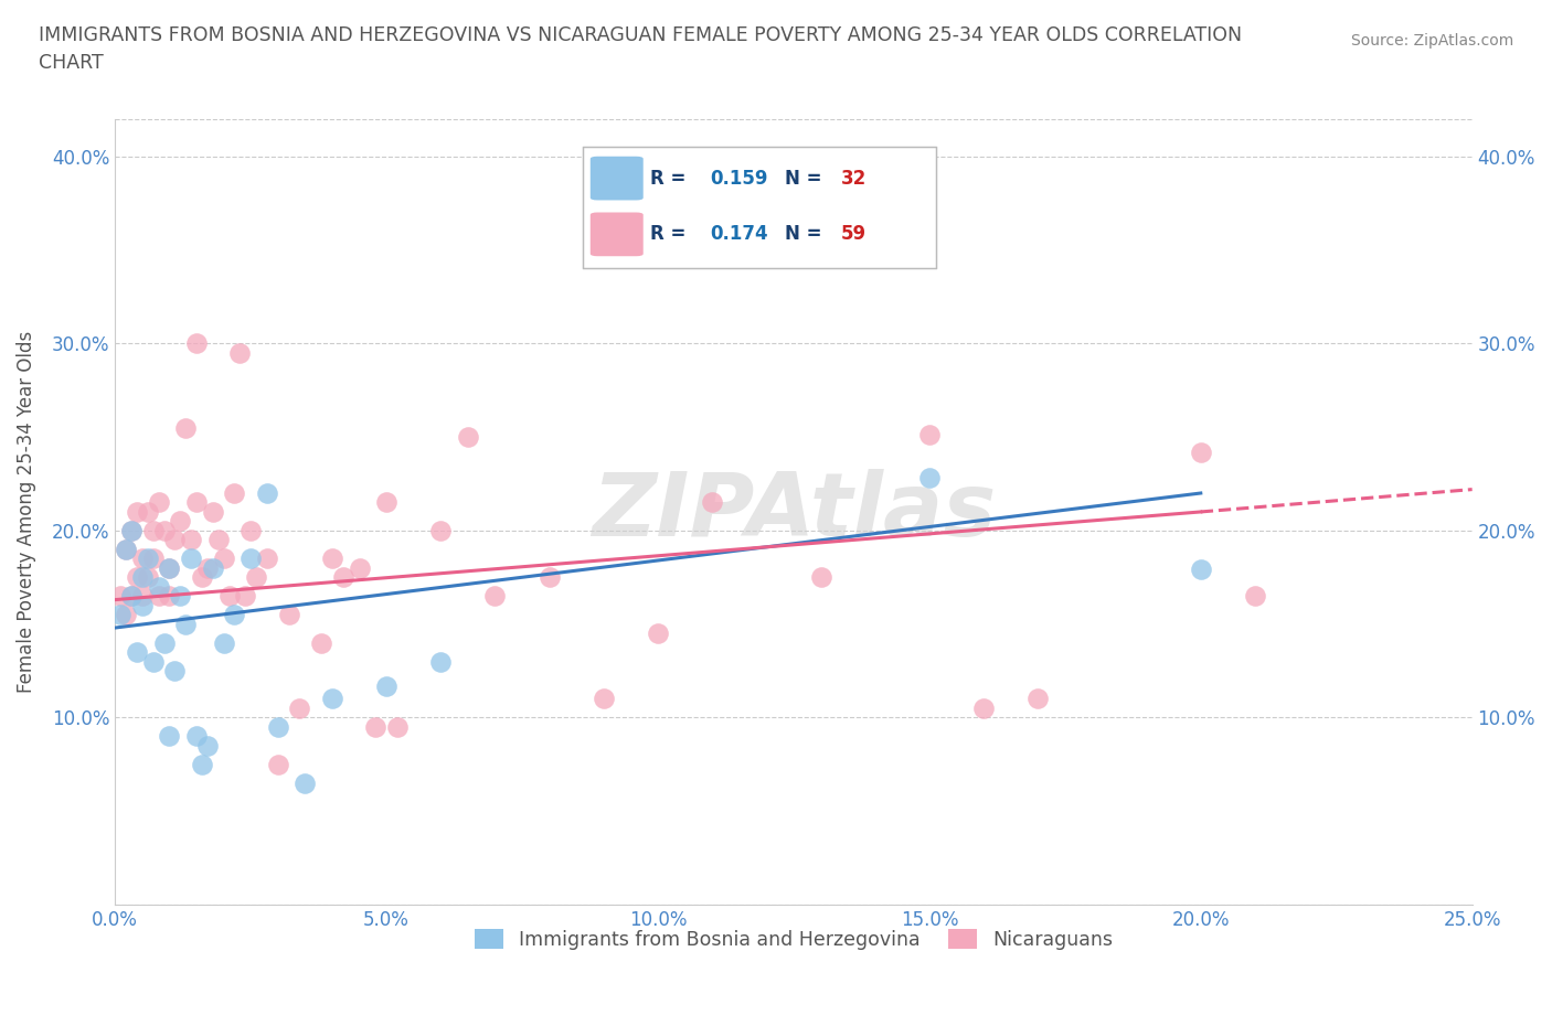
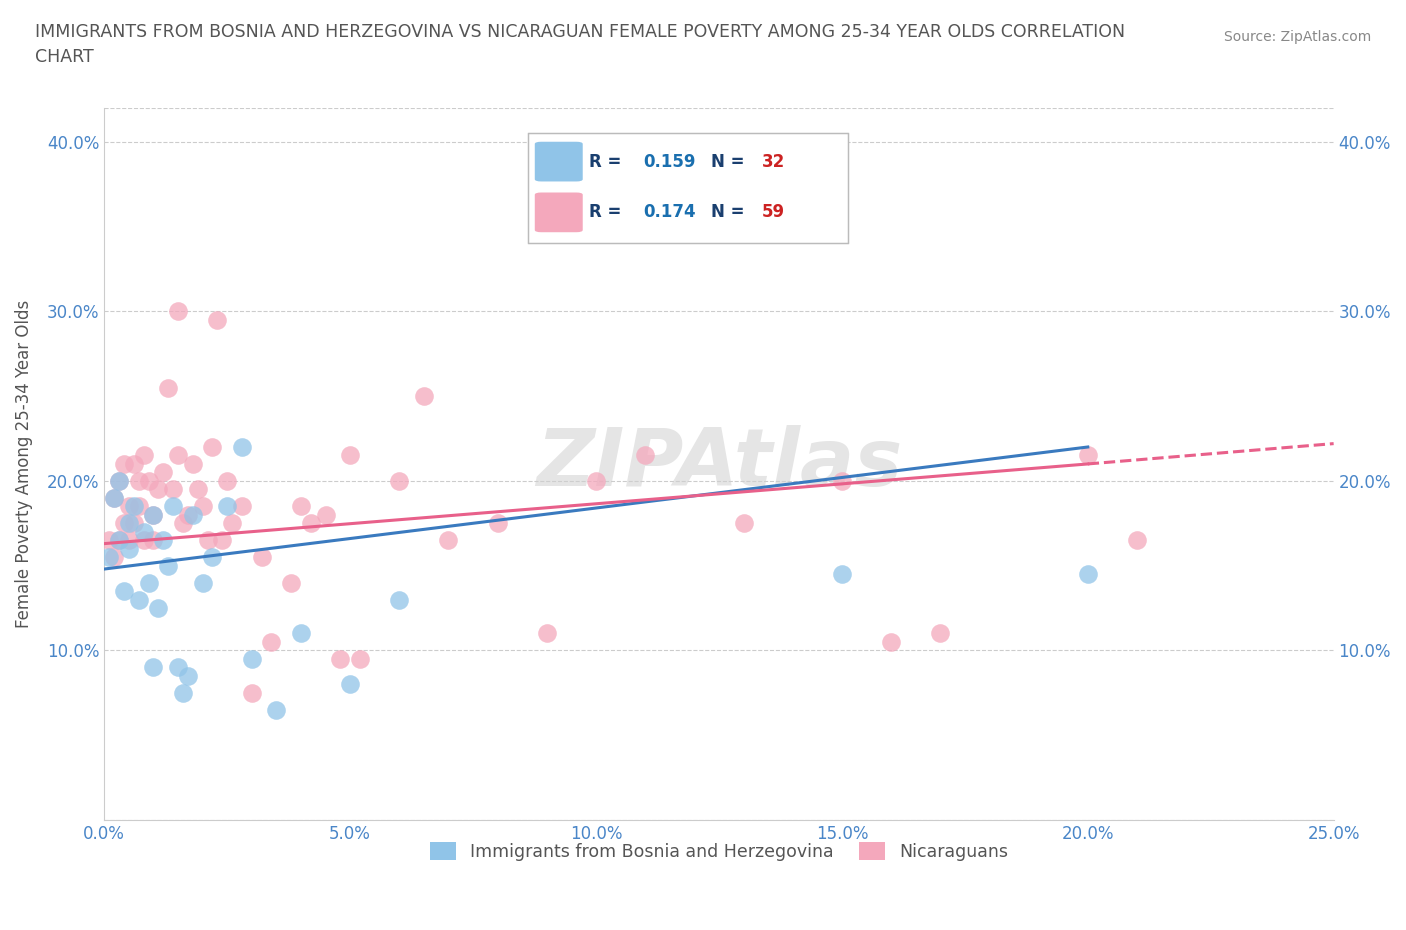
Immigrants from Bosnia and Herzegovina/5.0%: 11.7% -> 8.0%
Nicaraguans/10.0%: 14.5% -> 20.0%
Immigrants from Bosnia and Herzegovina/15.0%: 22.8% -> 14.5%
Nicaraguans/15.0%: 25.1% -> 20.0%
Immigrants from Bosnia and Herzegovina/20.0%: 17.9% -> 14.5%
Nicaraguans/20.0%: 24.2% -> 21.5%
